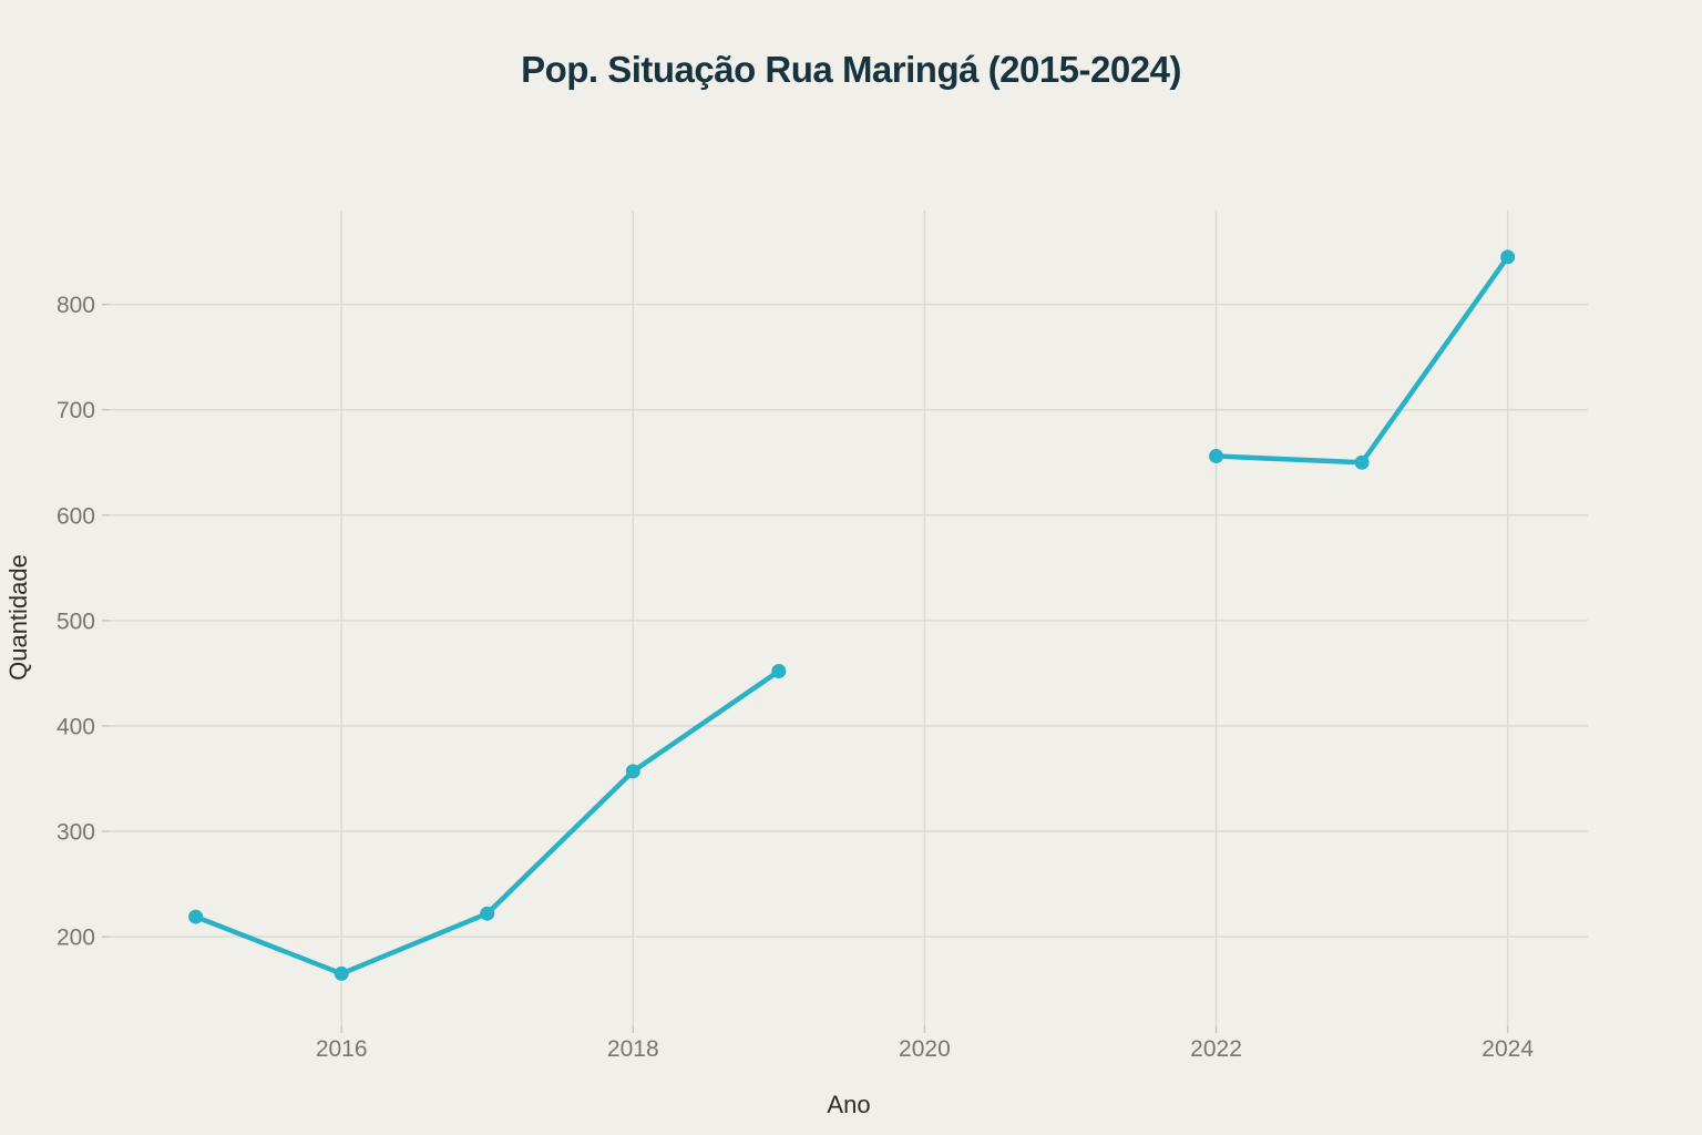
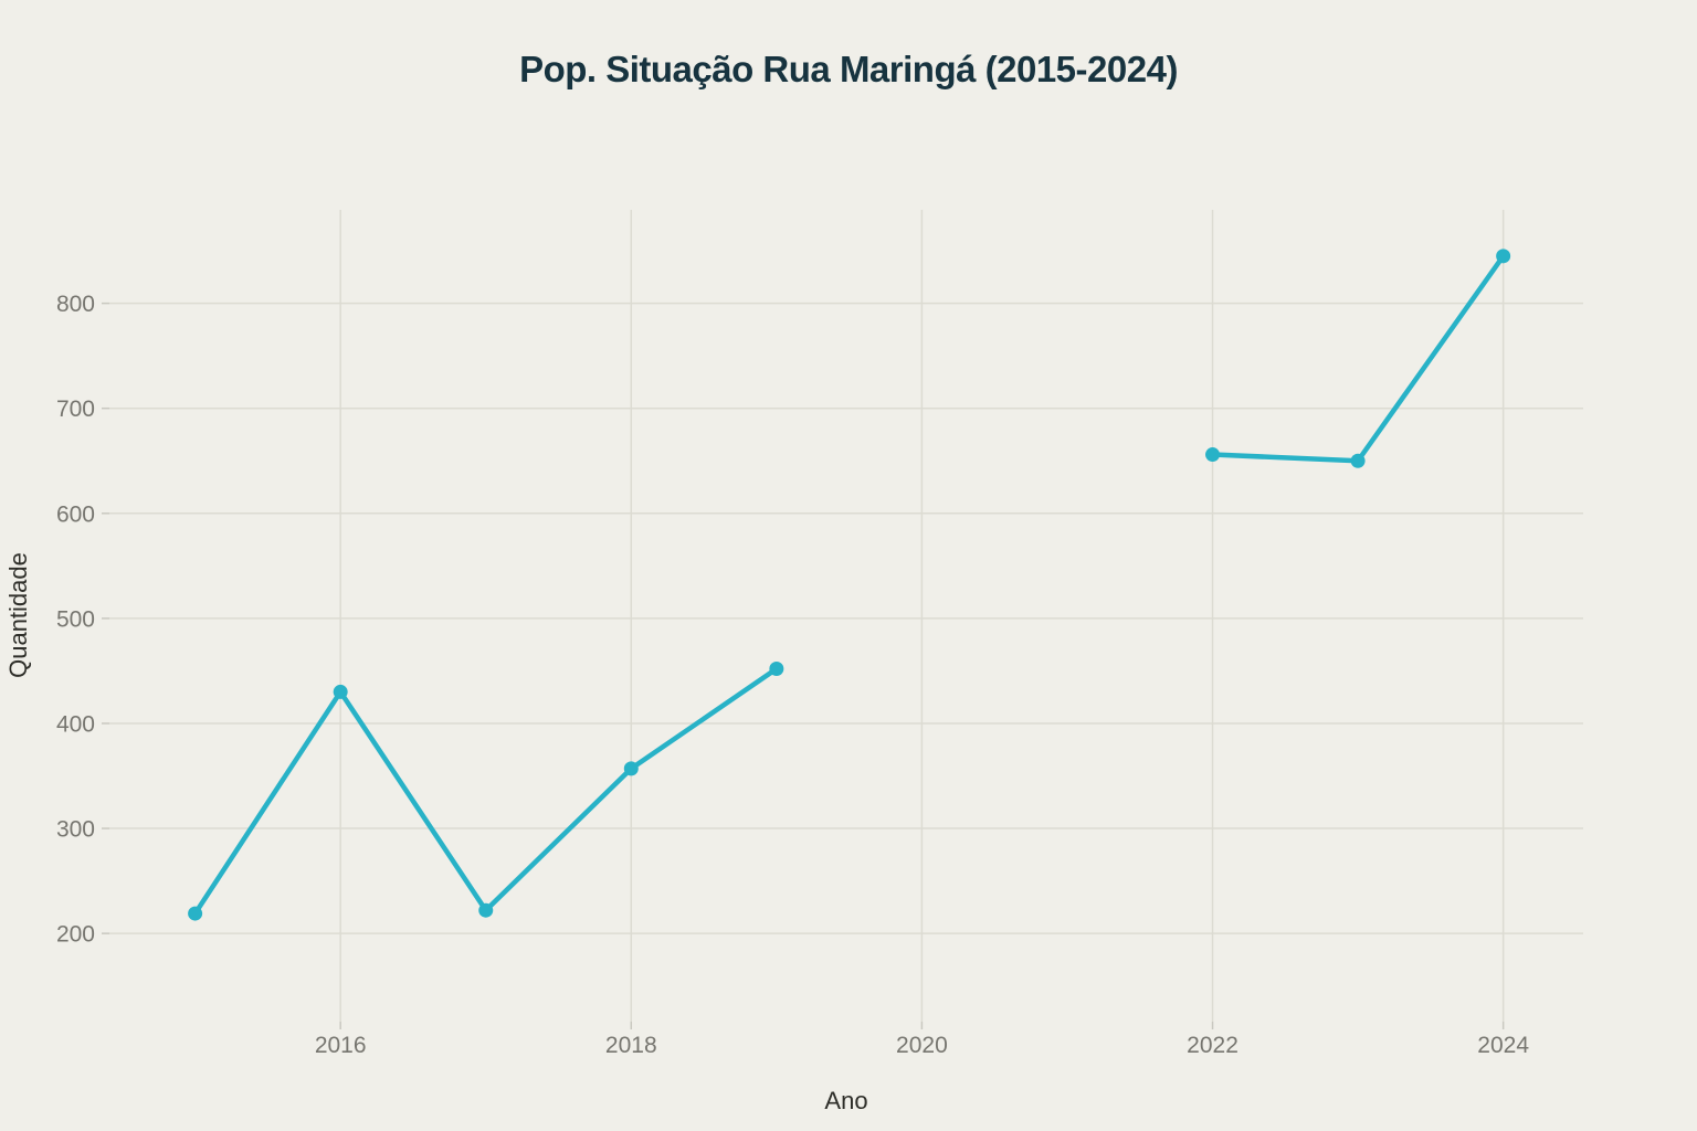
2016: 160 -> 430
